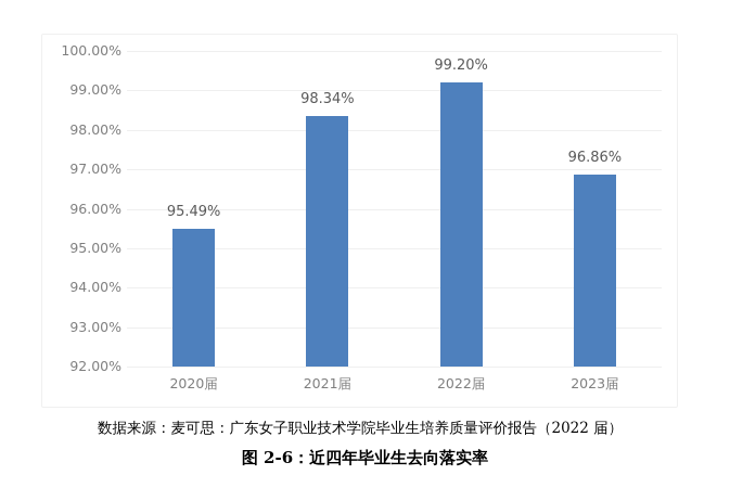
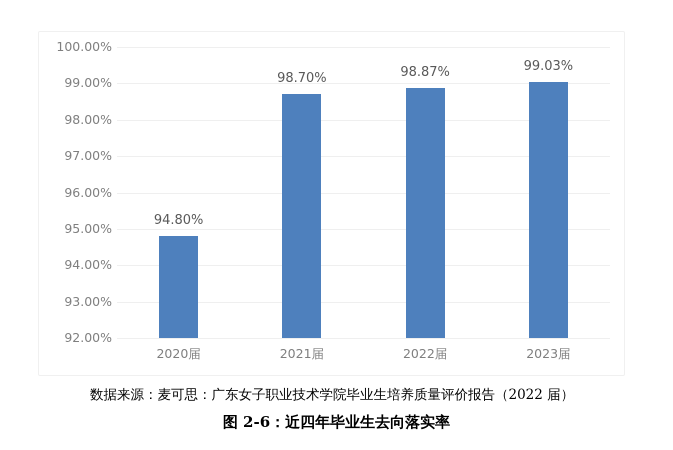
2020届: 95.49% -> 94.80%
2021届: 98.34% -> 98.70%
2022届: 99.20% -> 98.87%
2023届: 96.86% -> 99.03%
